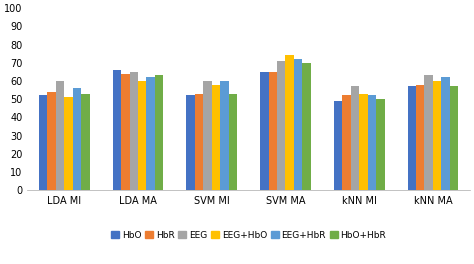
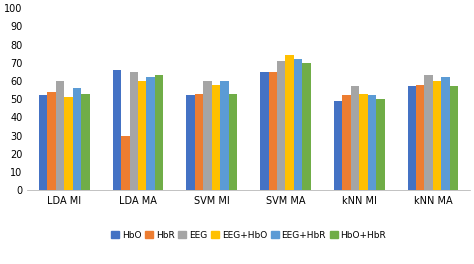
HbR/LDA MA: 64 -> 30
